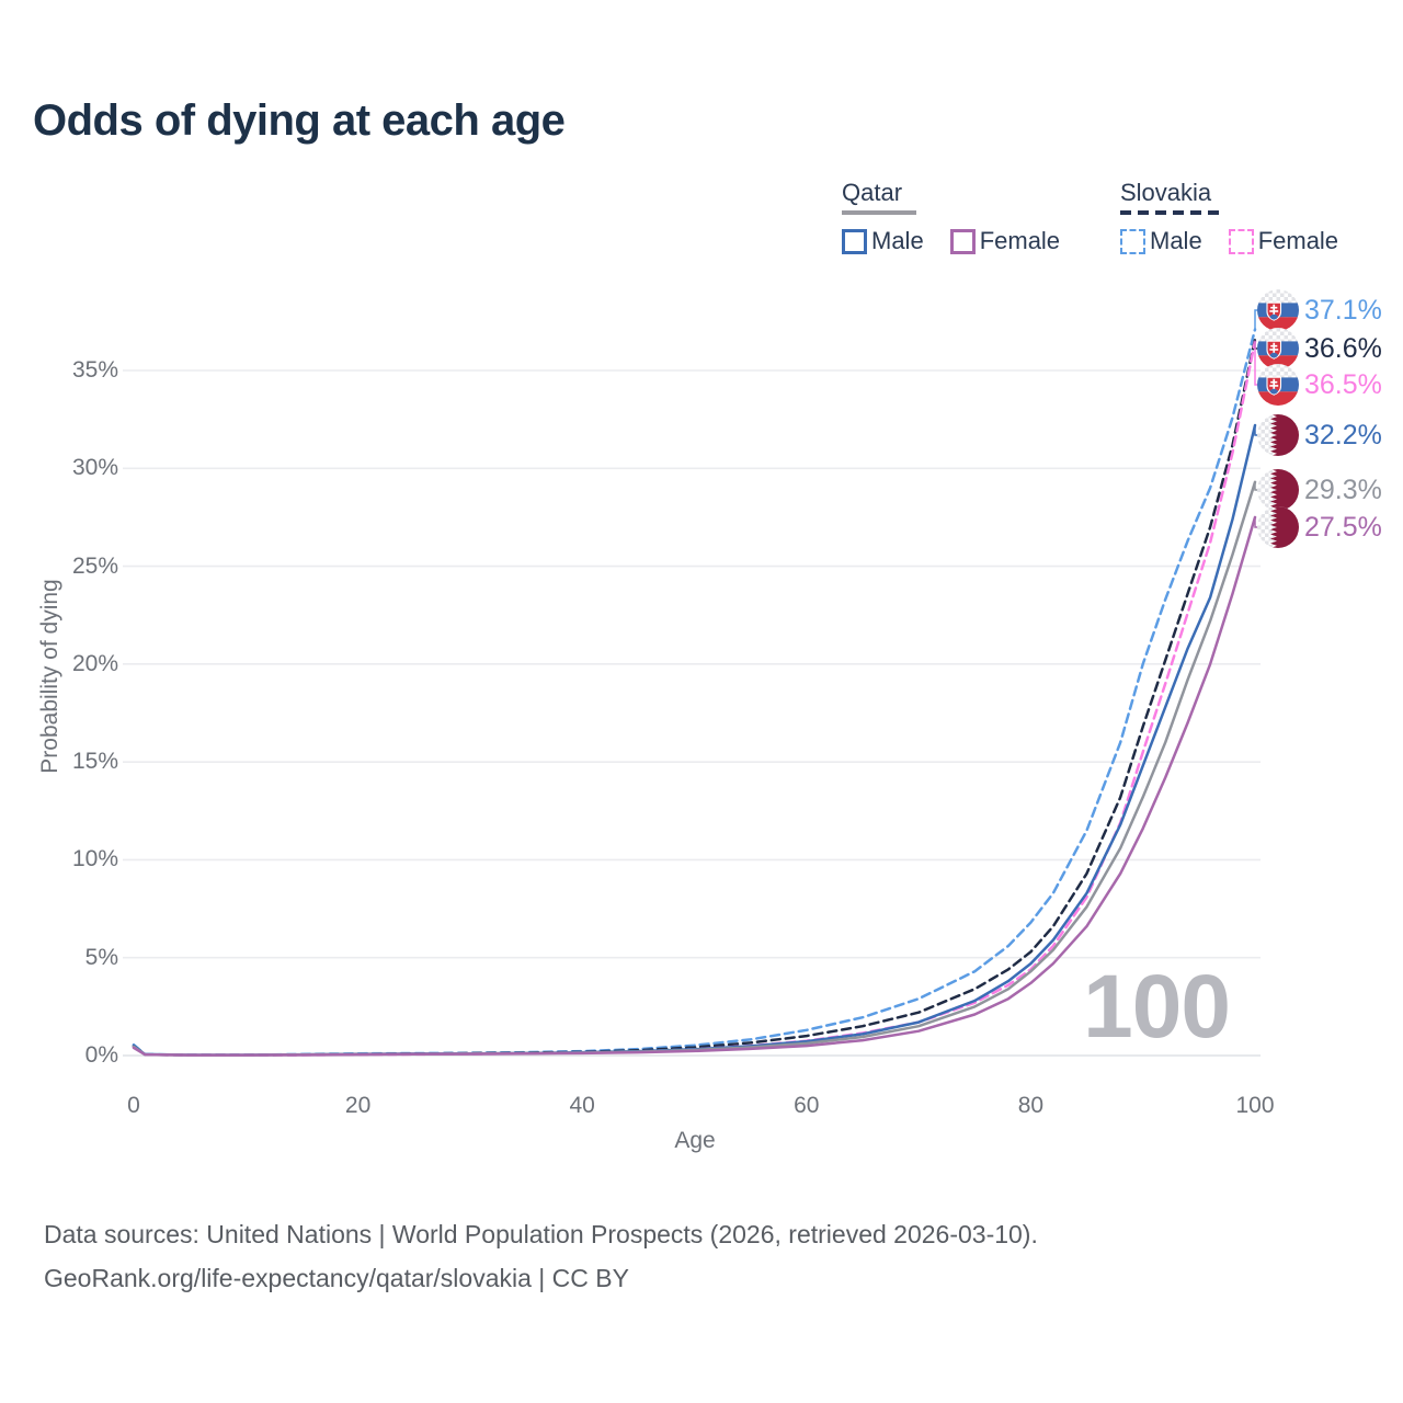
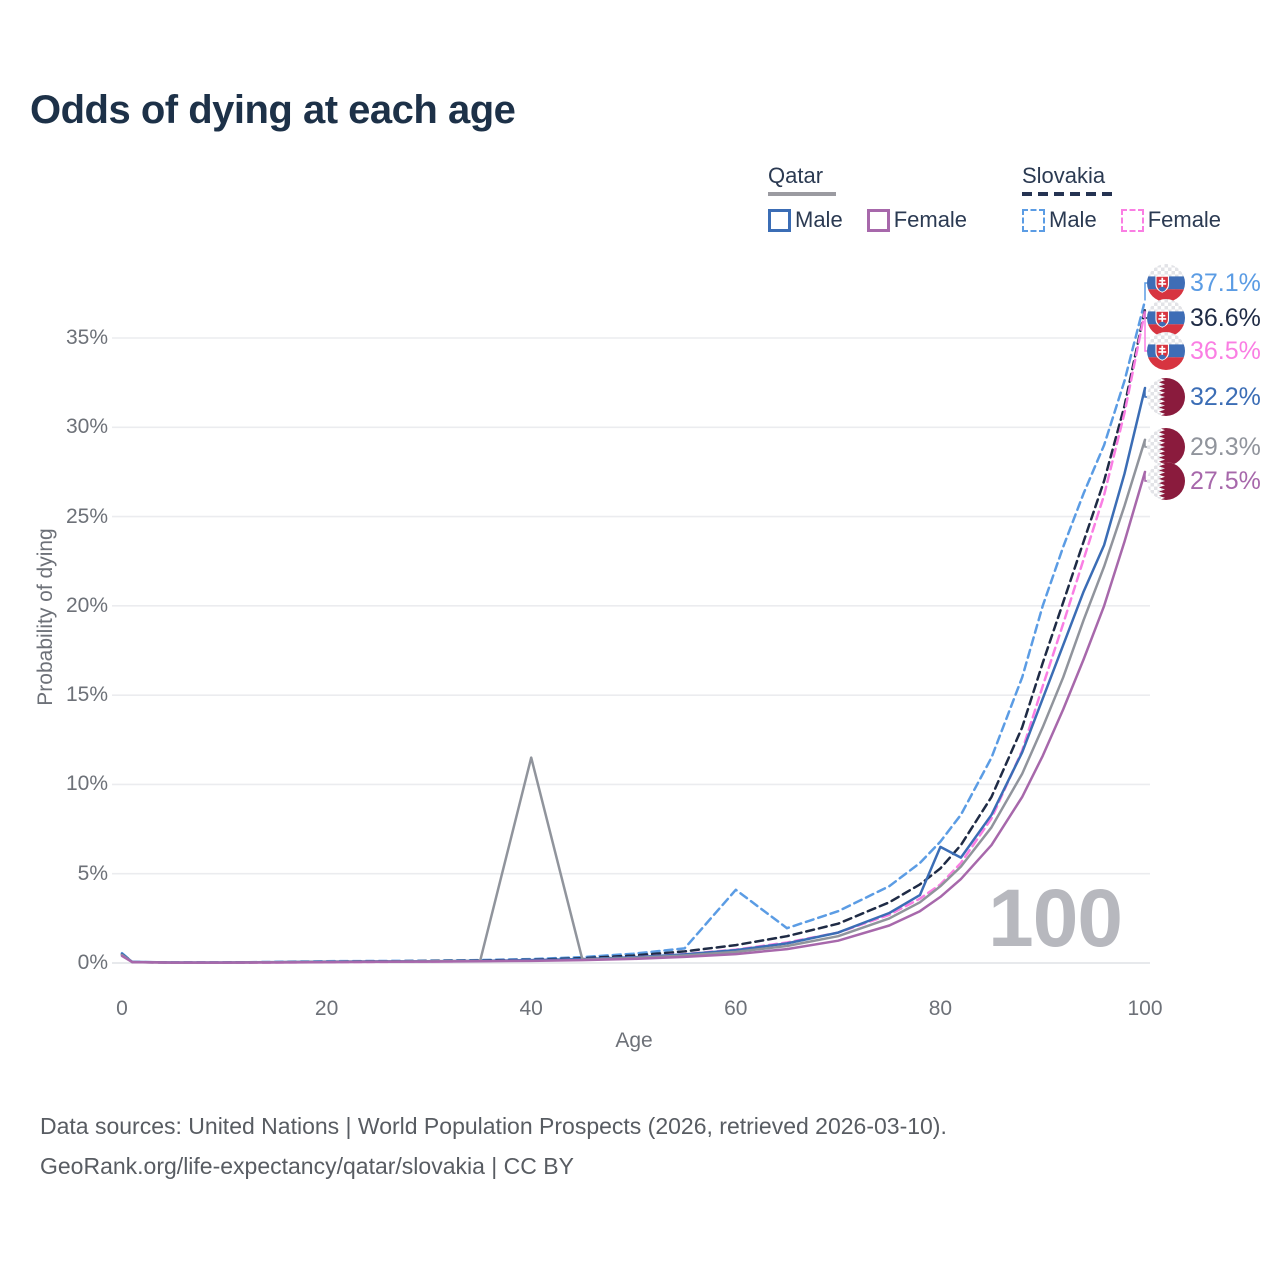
Qatar/40: 0.1% -> 11.5%
Slovakia Male/60: 1.3% -> 4.1%
Qatar Male/80: 4.7% -> 6.5%
